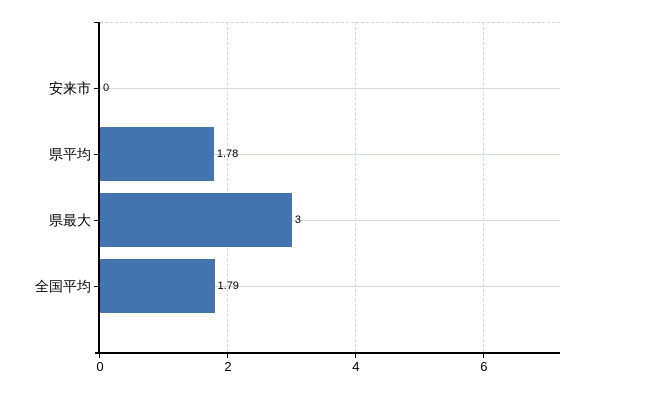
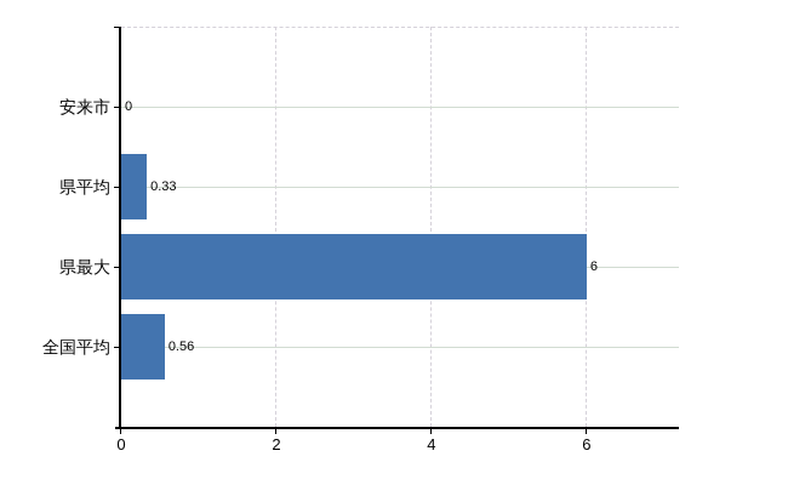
県平均: 1.78 -> 0.33
県最大: 3 -> 6
全国平均: 1.79 -> 0.56
